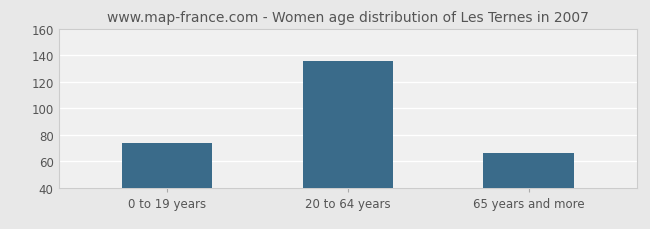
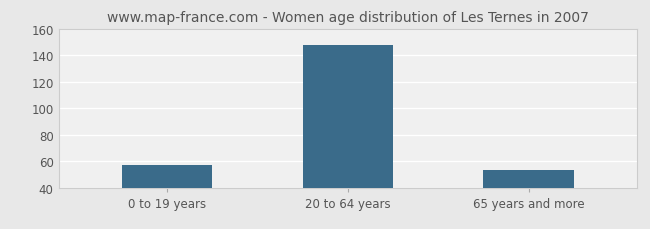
0 to 19 years: 74 -> 57
20 to 64 years: 136 -> 148
65 years and more: 66 -> 53
